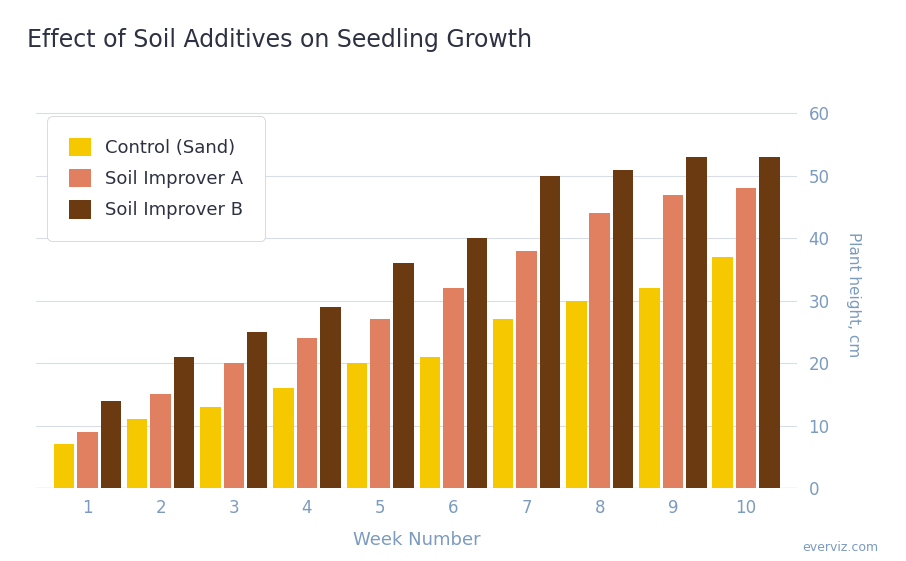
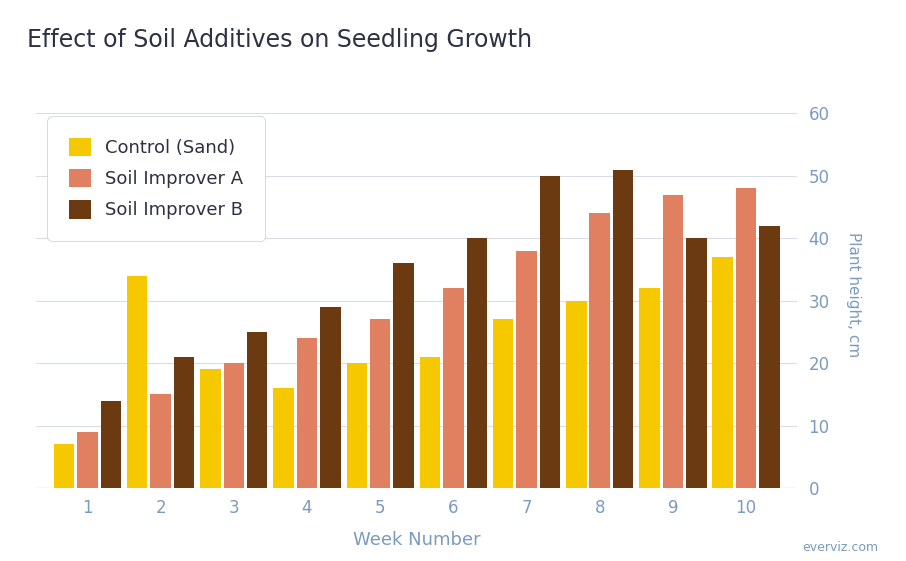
Control (Sand)/2: 11 -> 34
Control (Sand)/3: 13 -> 19
Soil Improver B/9: 53 -> 40
Soil Improver B/10: 53 -> 42
